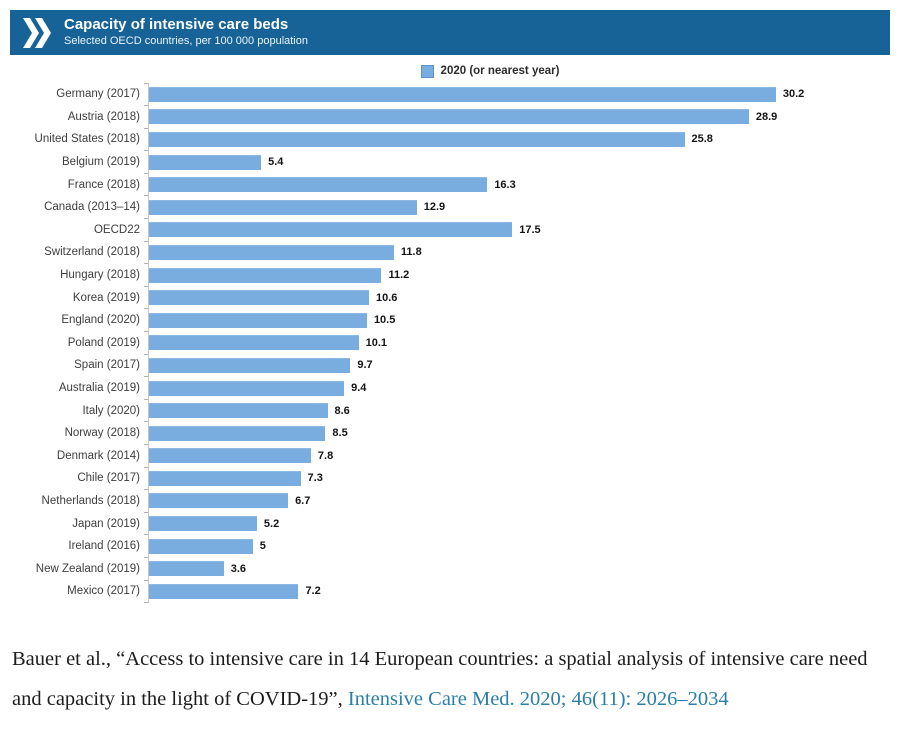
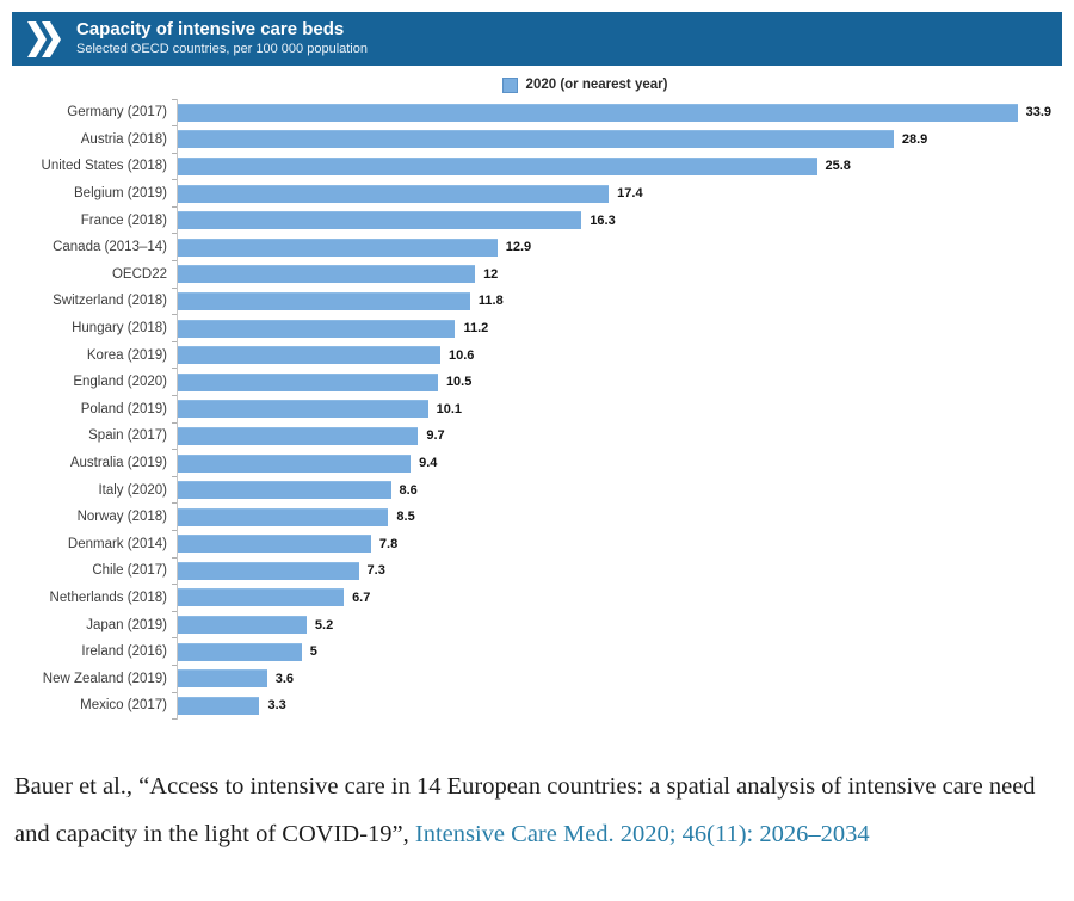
Germany (2017): 30.2 -> 33.9
Belgium (2019): 5.4 -> 17.4
OECD22: 17.5 -> 12
Mexico (2017): 7.2 -> 3.3
